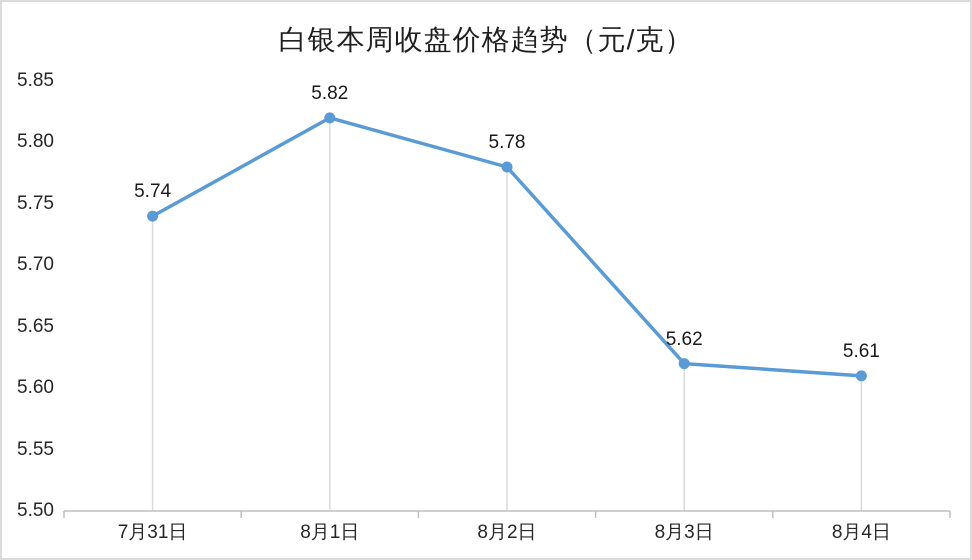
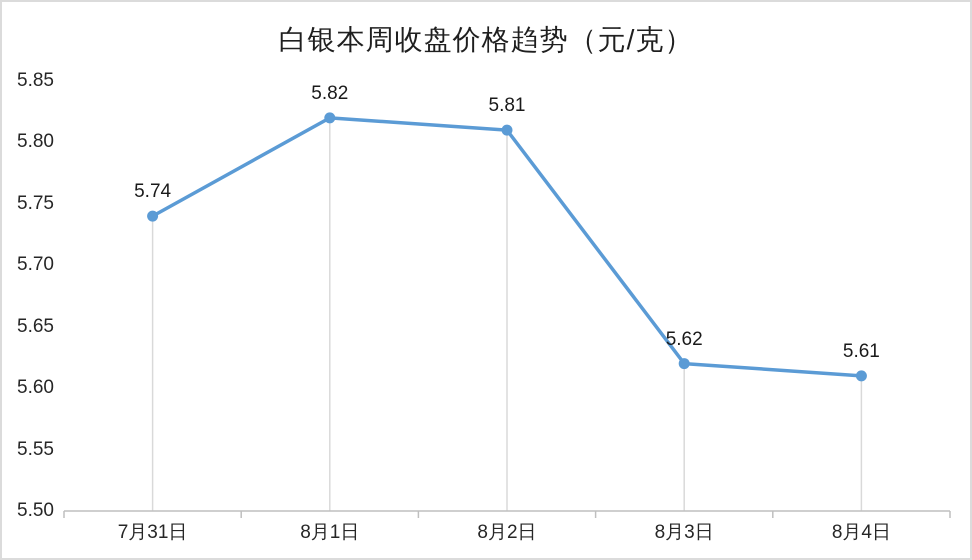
8月2日: 5.78 -> 5.81
